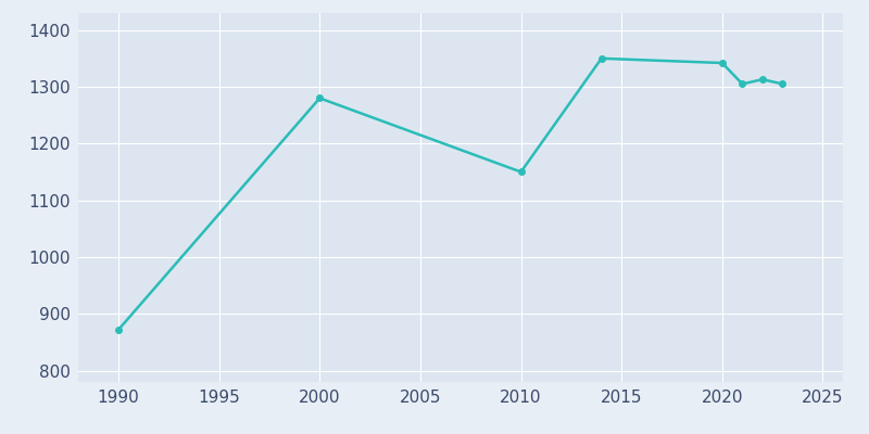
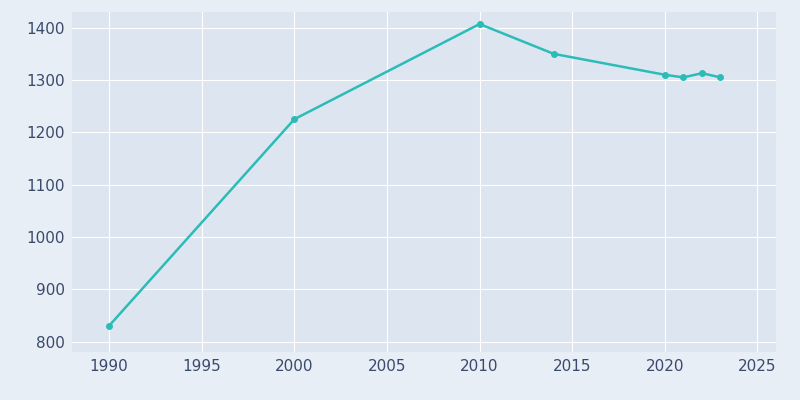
1990: 872 -> 830
2000: 1280 -> 1225
2010: 1150 -> 1407
2020: 1342 -> 1310
